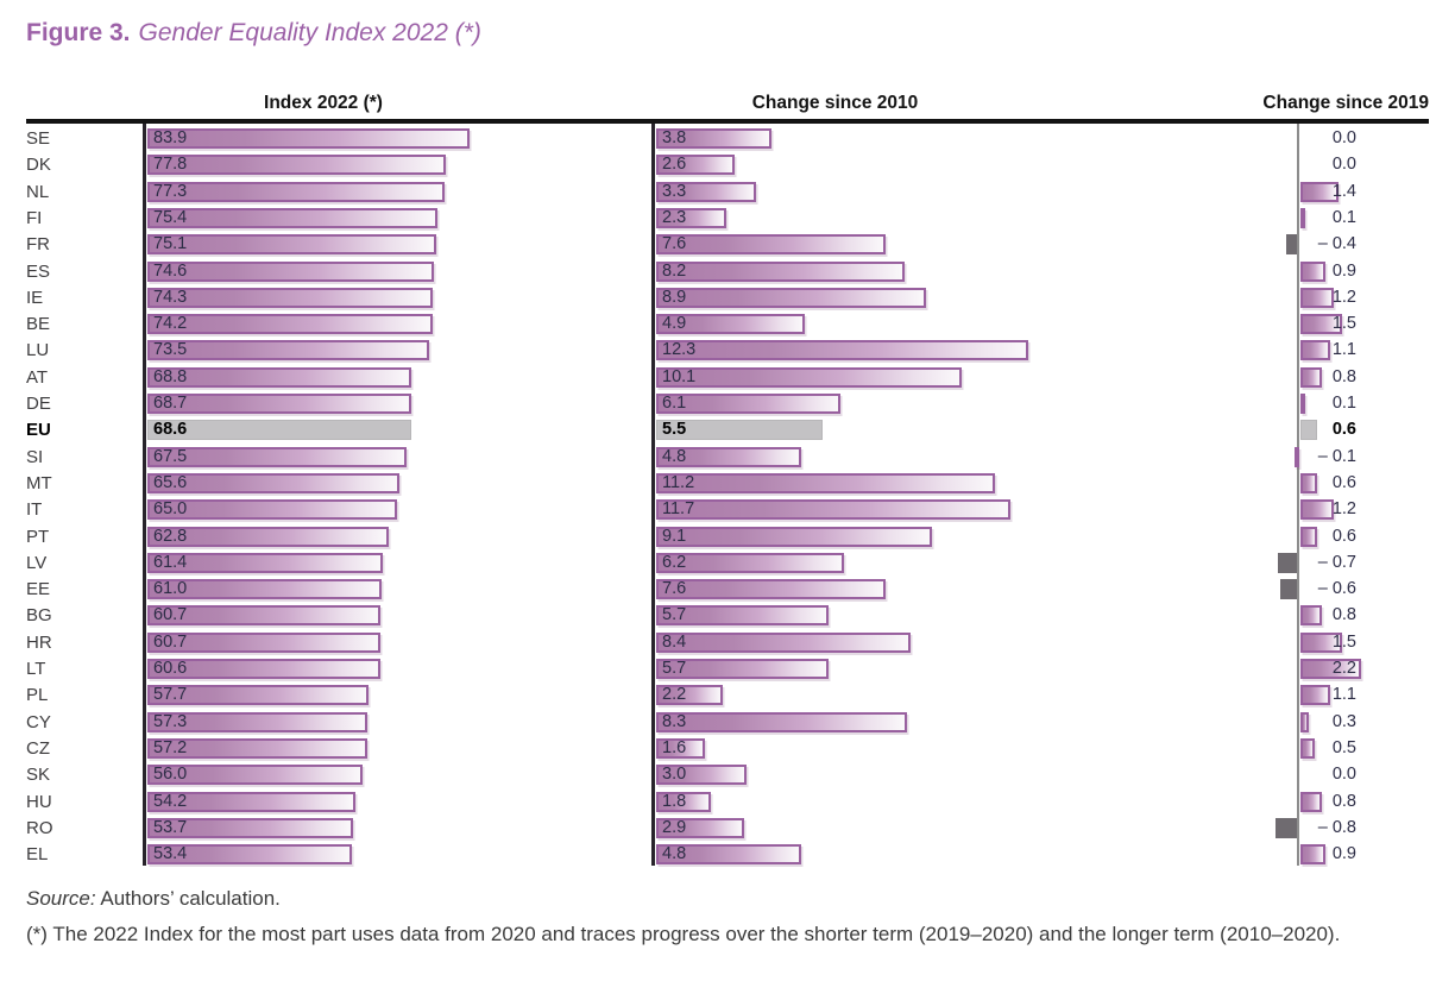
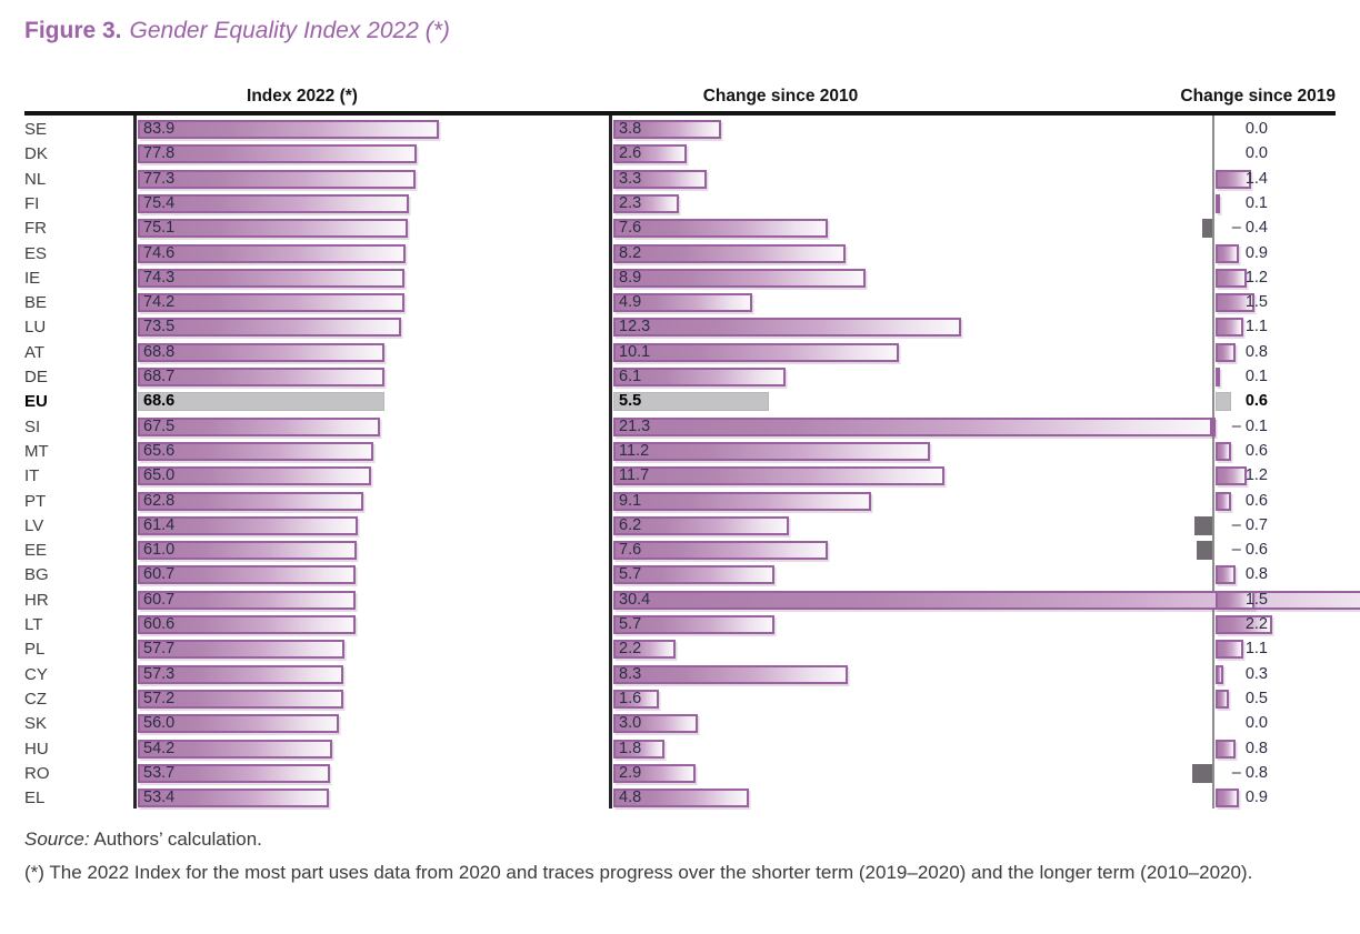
Change since 2010/SI: 4.8 -> 21.3
Change since 2010/HR: 8.4 -> 30.4
